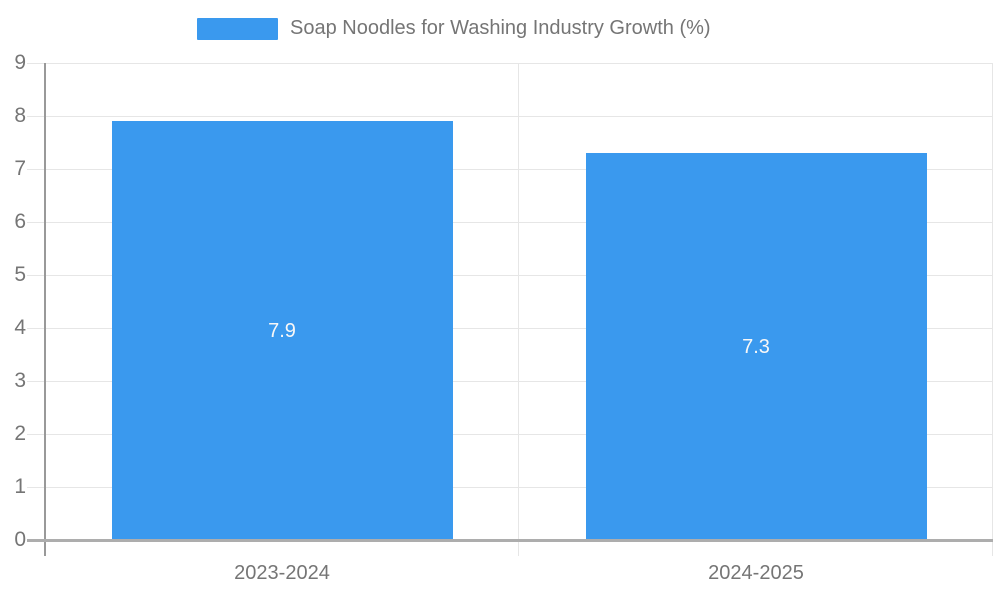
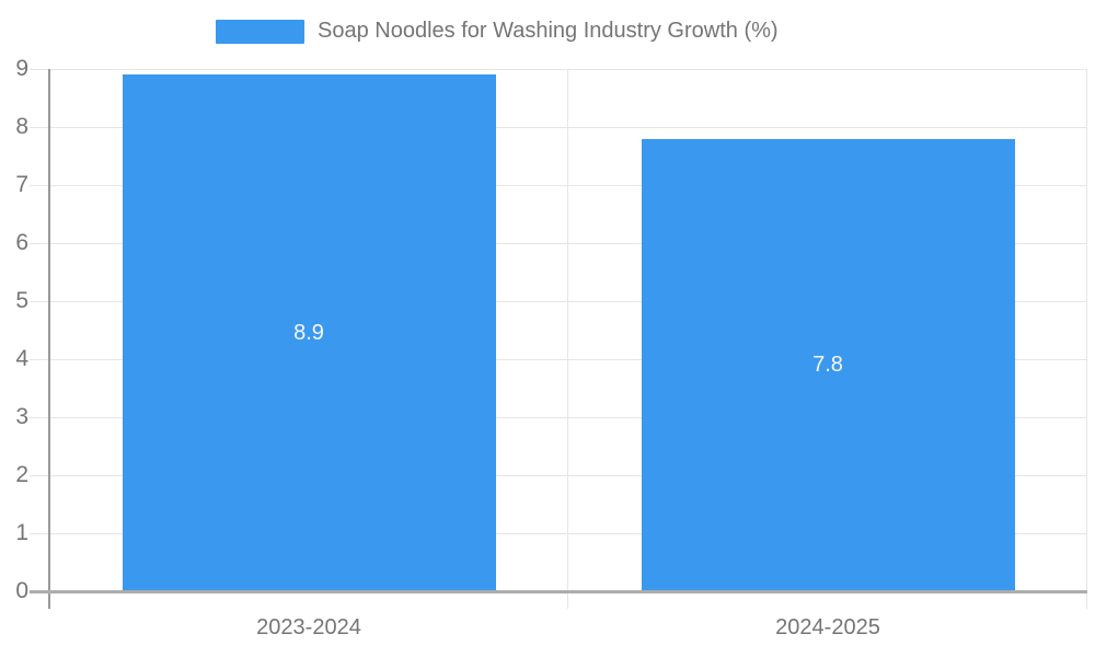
2023-2024: 7.9 -> 8.9
2024-2025: 7.3 -> 7.8
